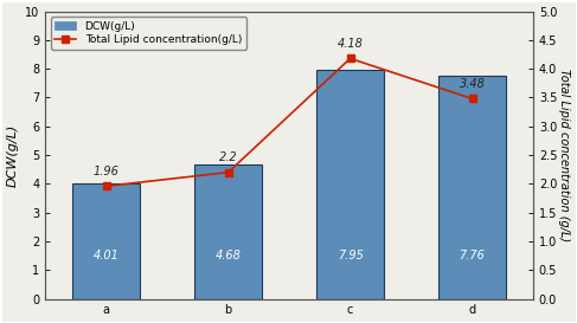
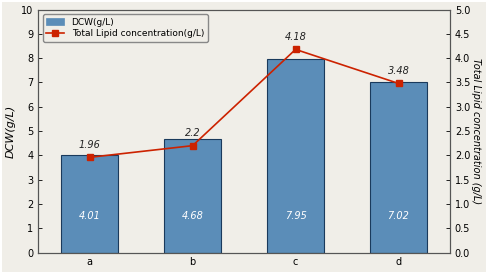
DCW(g/L)/d: 7.76 -> 7.02
